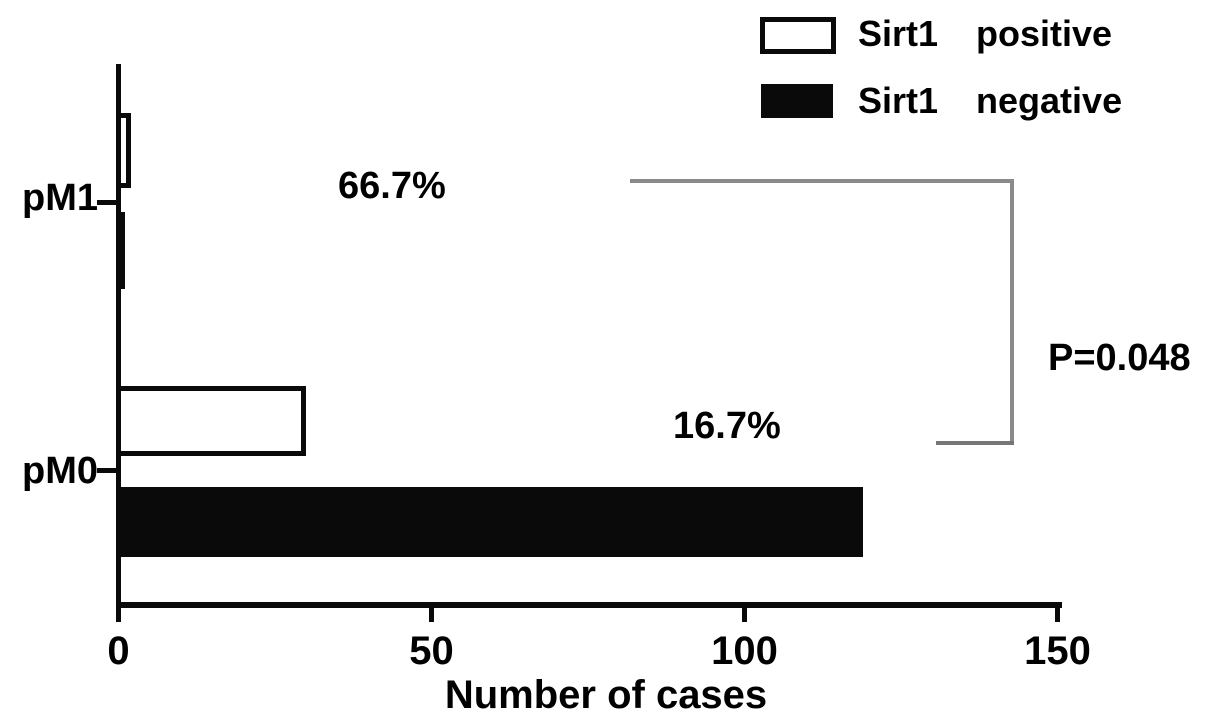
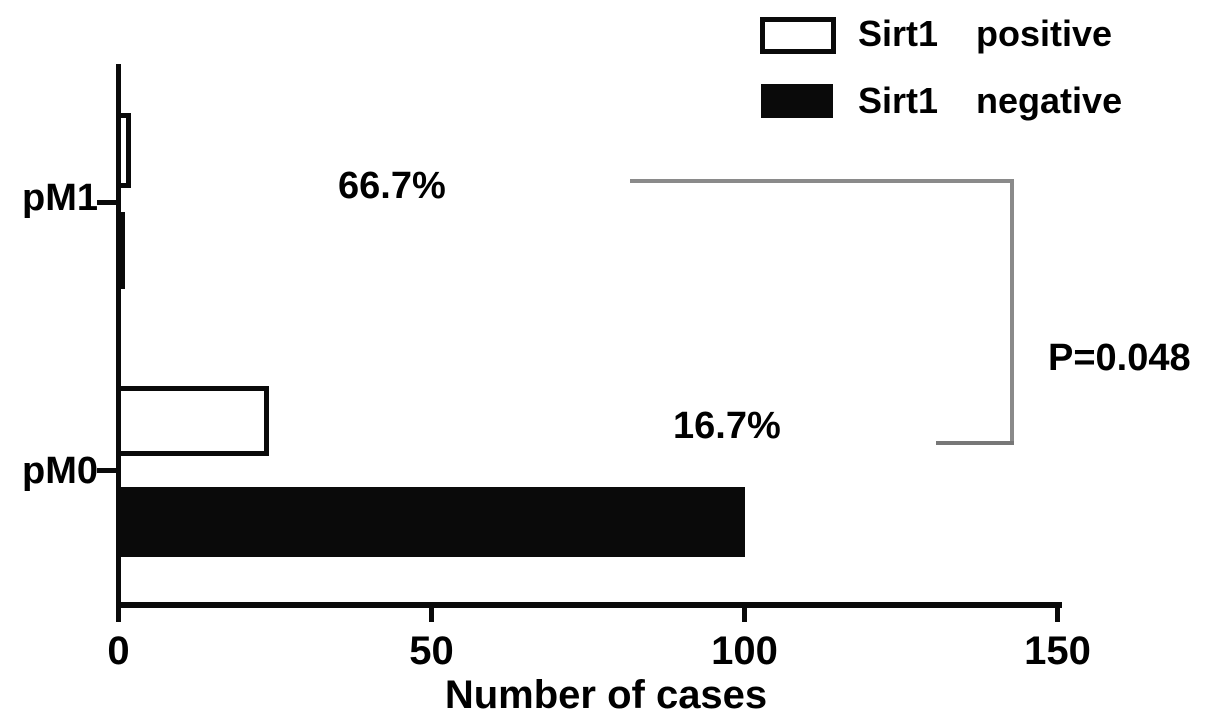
Sirt1 positive/pM0: 30 -> 24
Sirt1 negative/pM0: 119 -> 100
